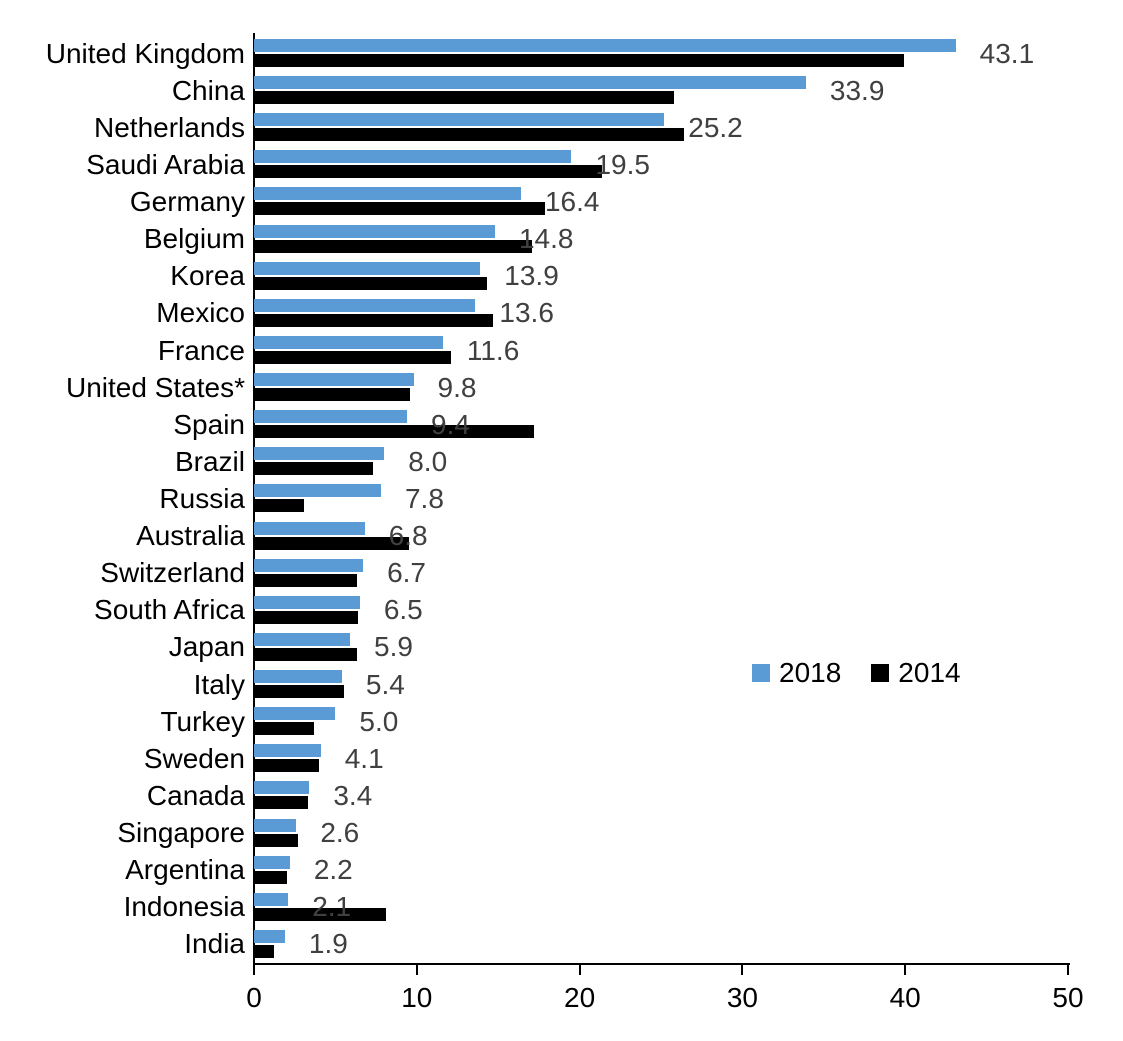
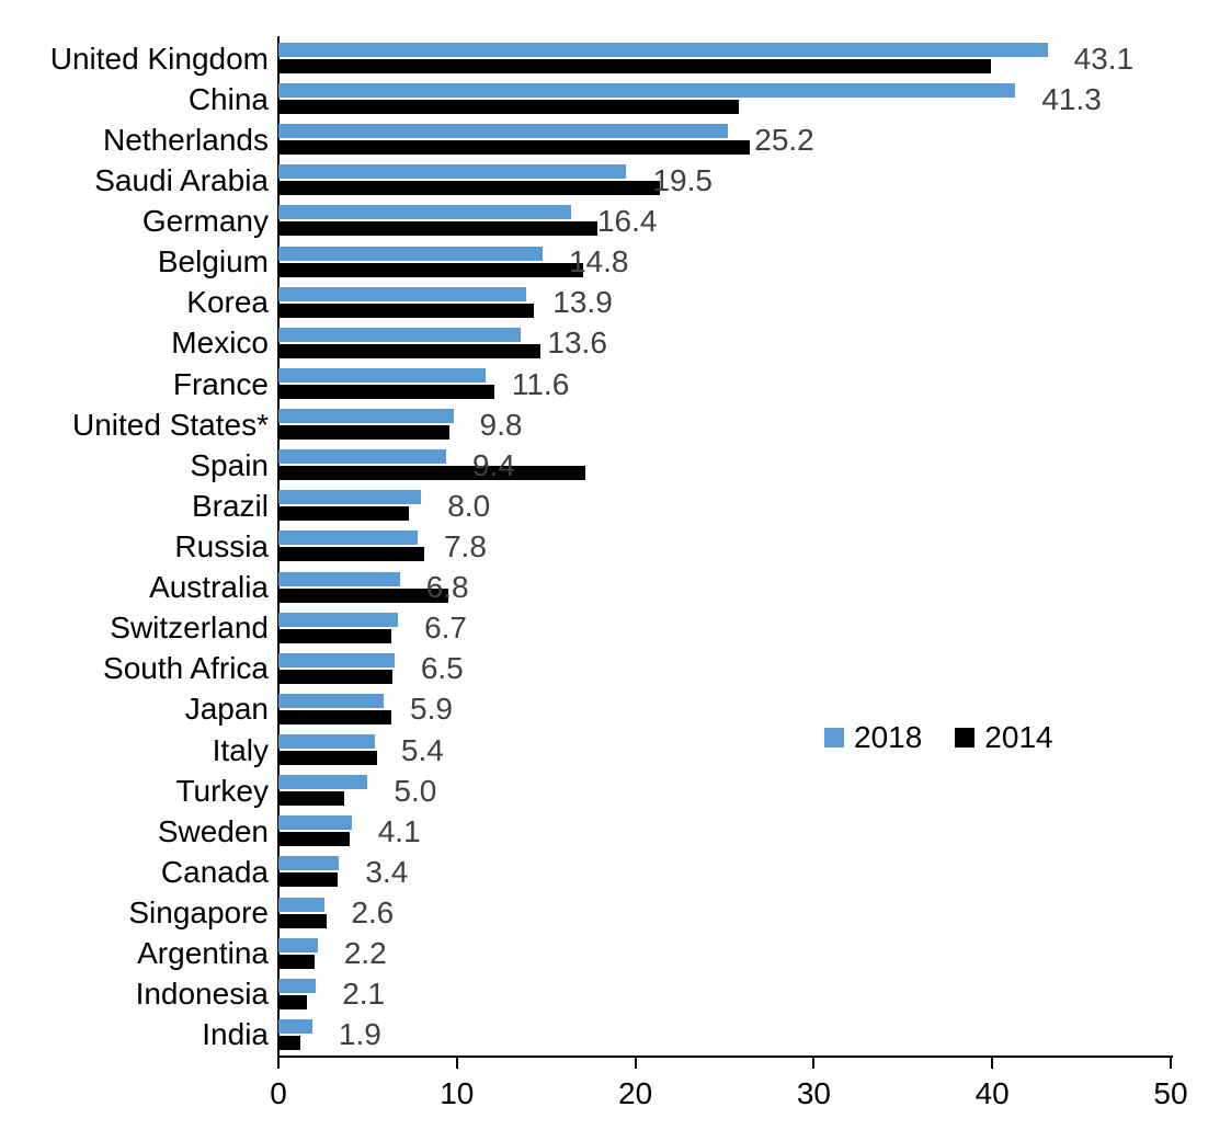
2018/China: 33.9 -> 41.3
2014/Russia: 3.1 -> 8.2
2014/Indonesia: 8.1 -> 1.6
